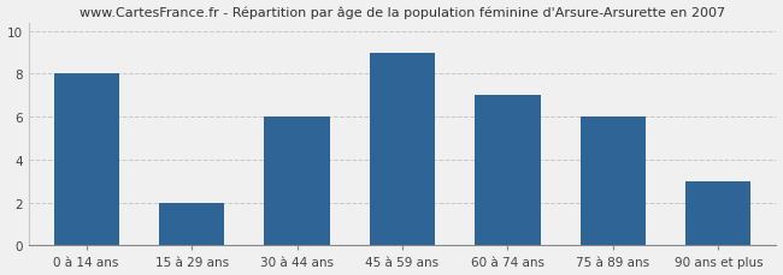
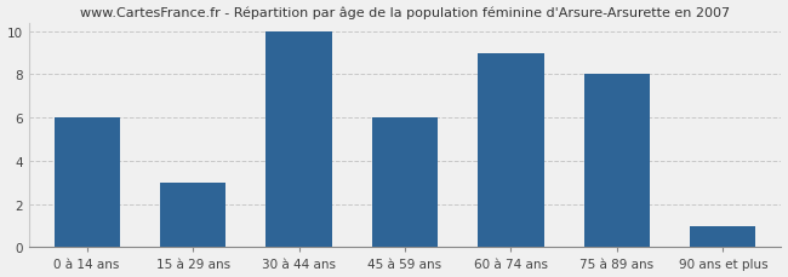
0 à 14 ans: 8 -> 6
15 à 29 ans: 2 -> 3
30 à 44 ans: 6 -> 10
45 à 59 ans: 9 -> 6
60 à 74 ans: 7 -> 9
75 à 89 ans: 6 -> 8
90 ans et plus: 3 -> 1
